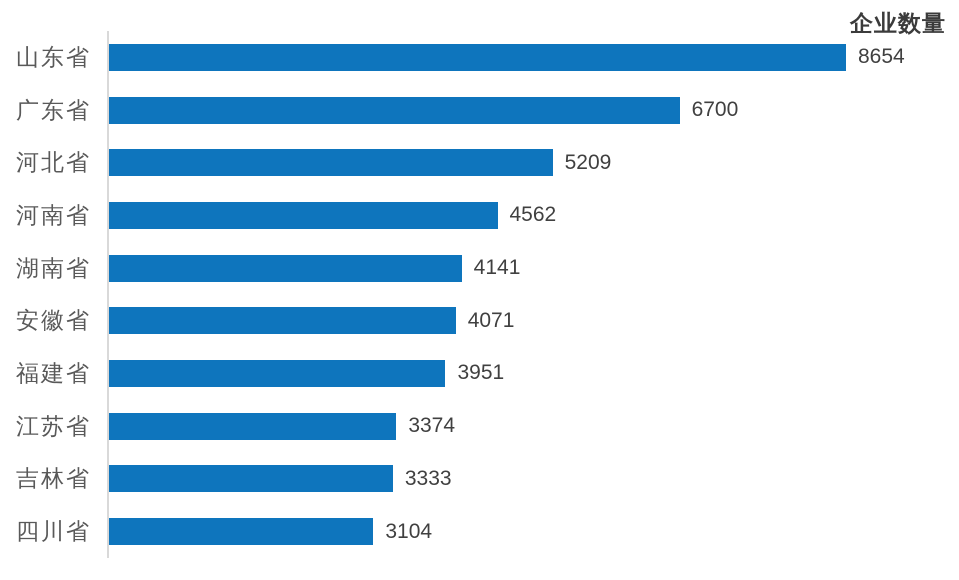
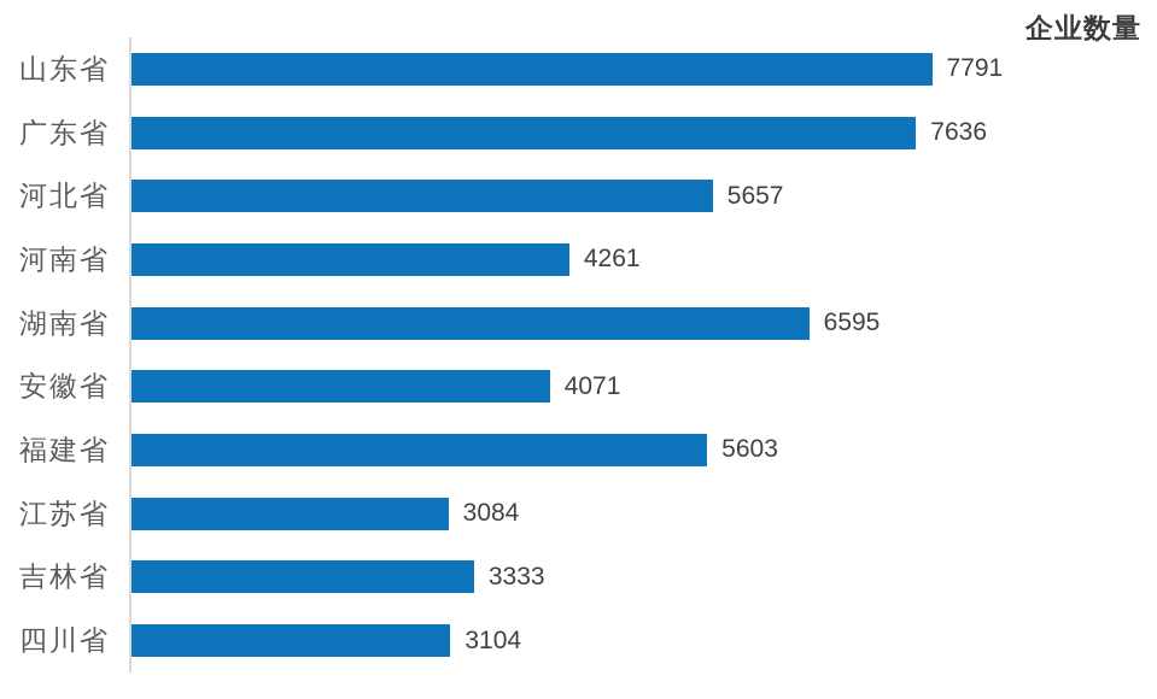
山东省: 8654 -> 7791
广东省: 6700 -> 7636
河北省: 5209 -> 5657
河南省: 4562 -> 4261
湖南省: 4141 -> 6595
福建省: 3951 -> 5603
江苏省: 3374 -> 3084
